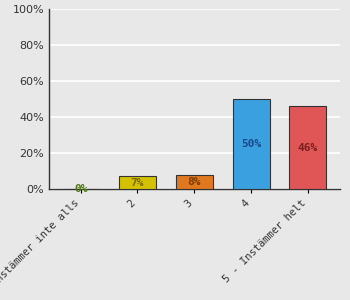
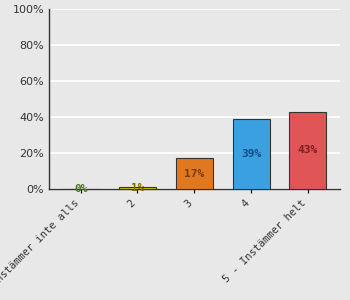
2: 7% -> 1%
3: 8% -> 17%
4: 50% -> 39%
5 - Instämmer helt: 46% -> 43%
